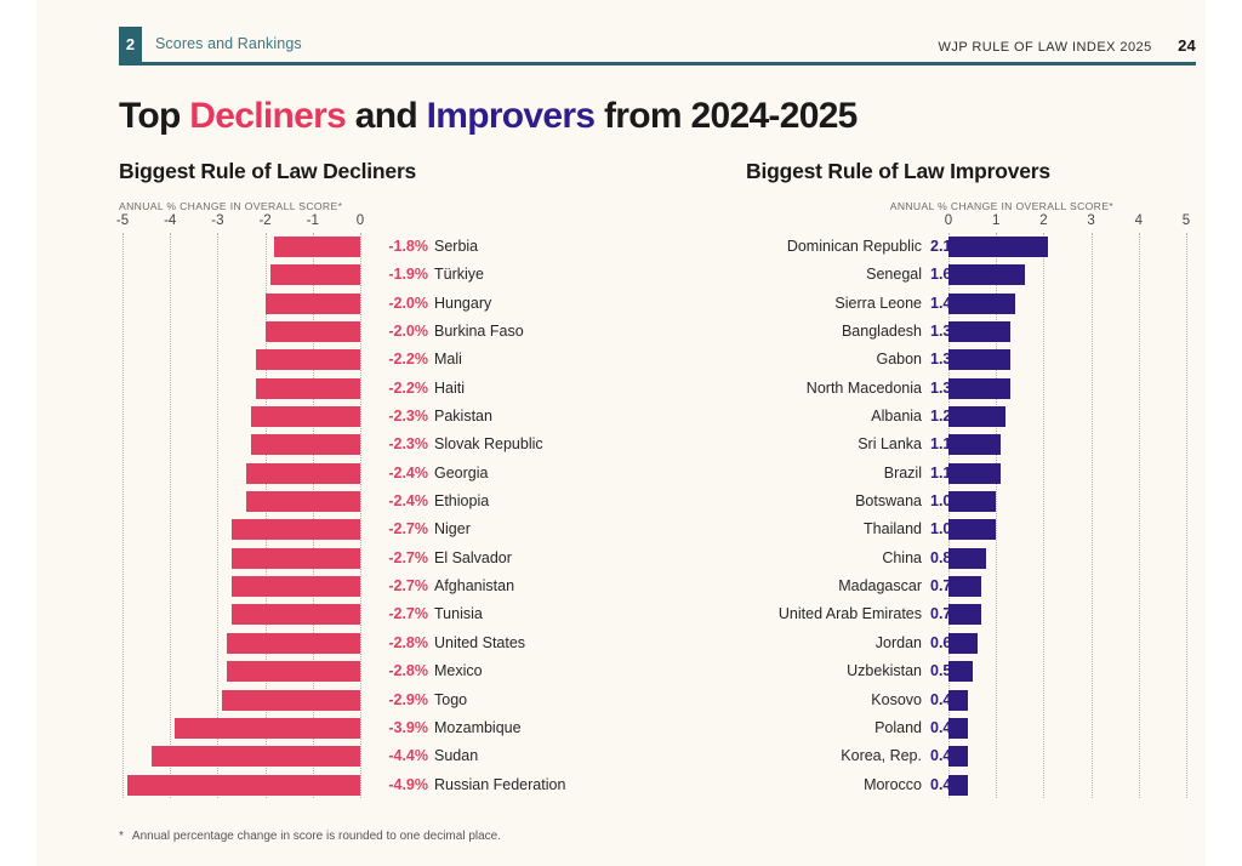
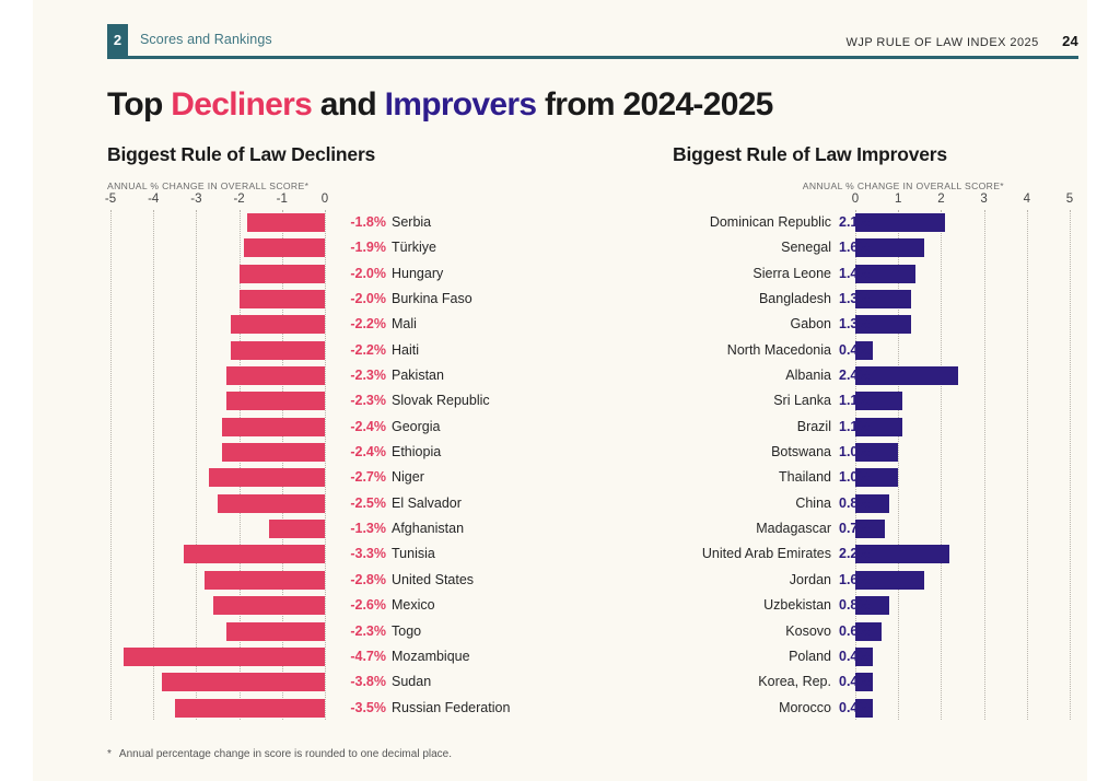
Biggest Rule of Law Decliners/El Salvador: -2.7% -> -2.5%
Biggest Rule of Law Decliners/Afghanistan: -2.7% -> -1.3%
Biggest Rule of Law Decliners/Tunisia: -2.7% -> -3.3%
Biggest Rule of Law Decliners/Mexico: -2.8% -> -2.6%
Biggest Rule of Law Decliners/Togo: -2.9% -> -2.3%
Biggest Rule of Law Decliners/Mozambique: -3.9% -> -4.7%
Biggest Rule of Law Decliners/Sudan: -4.4% -> -3.8%
Biggest Rule of Law Decliners/Russian Federation: -4.9% -> -3.5%
Biggest Rule of Law Improvers/North Macedonia: 1.3% -> 0.4%
Biggest Rule of Law Improvers/Albania: 1.2% -> 2.4%
Biggest Rule of Law Improvers/United Arab Emirates: 0.7% -> 2.2%
Biggest Rule of Law Improvers/Jordan: 0.6% -> 1.6%
Biggest Rule of Law Improvers/Uzbekistan: 0.5% -> 0.8%
Biggest Rule of Law Improvers/Kosovo: 0.4% -> 0.6%
